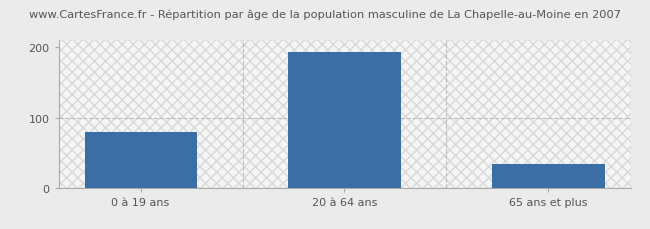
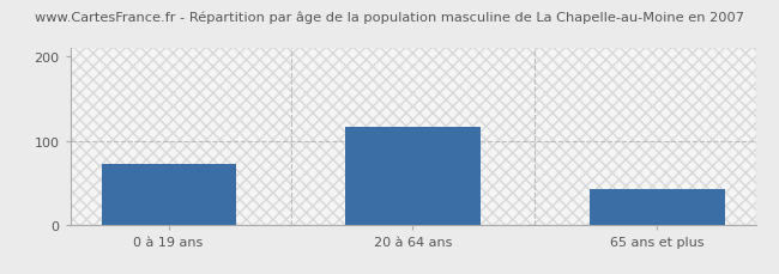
0 à 19 ans: 80 -> 72
20 à 64 ans: 193 -> 116
65 ans et plus: 33 -> 42
